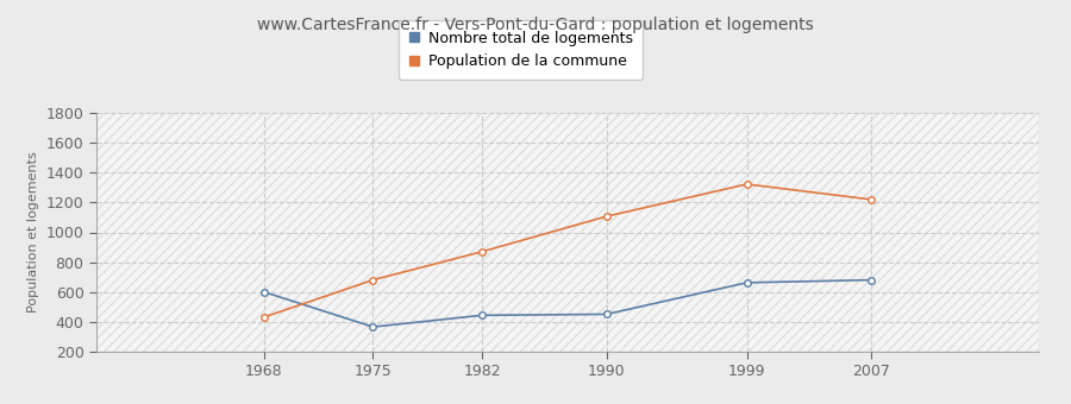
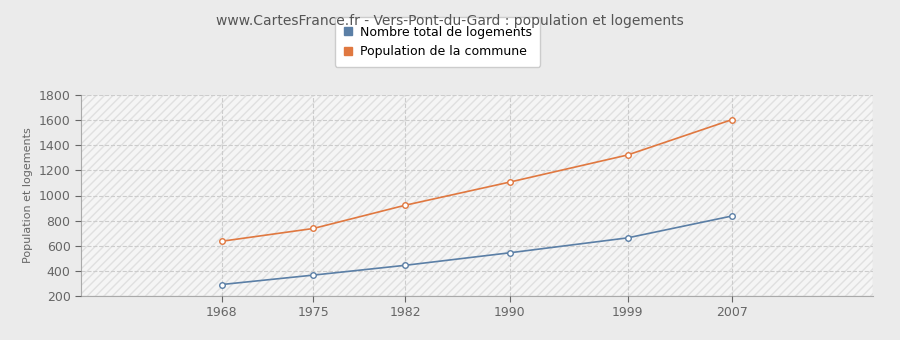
Nombre total de logements/1968: 600 -> 290
Population de la commune/1968: 430 -> 640
Population de la commune/1975: 680 -> 740
Population de la commune/1982: 870 -> 920
Nombre total de logements/1990: 450 -> 540
Nombre total de logements/2007: 680 -> 840
Population de la commune/2007: 1220 -> 1610
